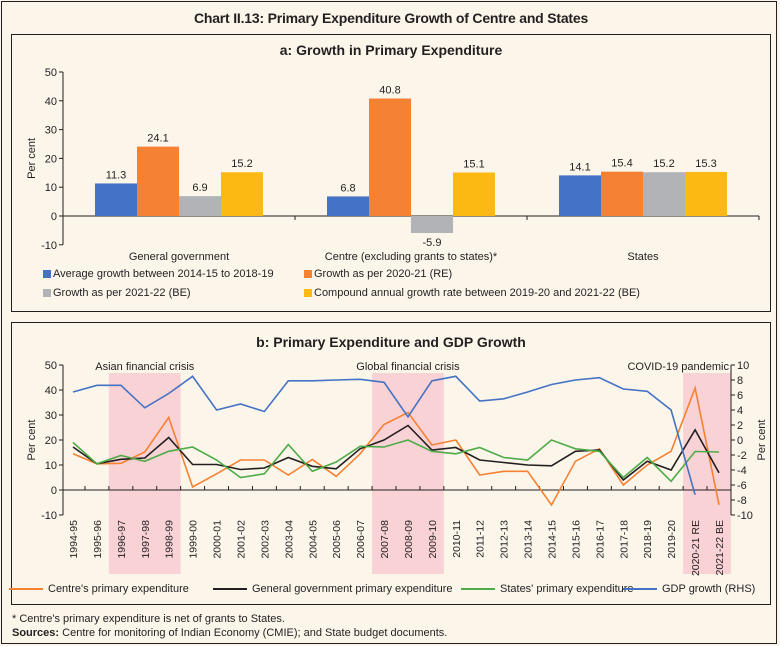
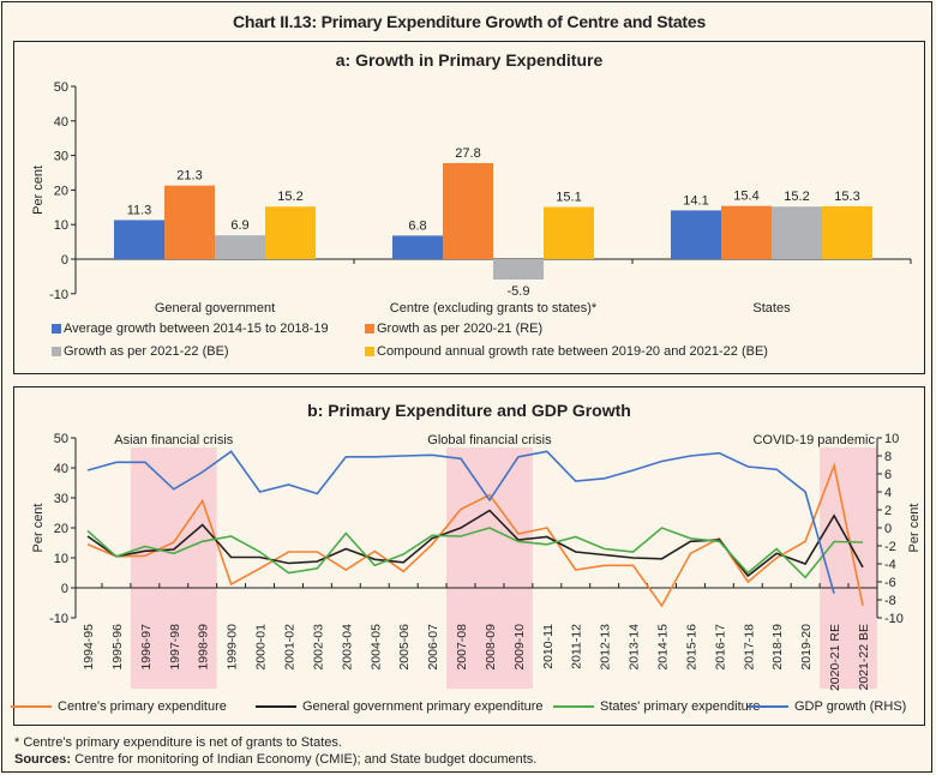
a: Growth in Primary Expenditure/Growth as per 2020-21 (RE)/General government: 24.1 -> 21.3
a: Growth in Primary Expenditure/Growth as per 2020-21 (RE)/Centre (excluding grants to states)*: 40.8 -> 27.8
